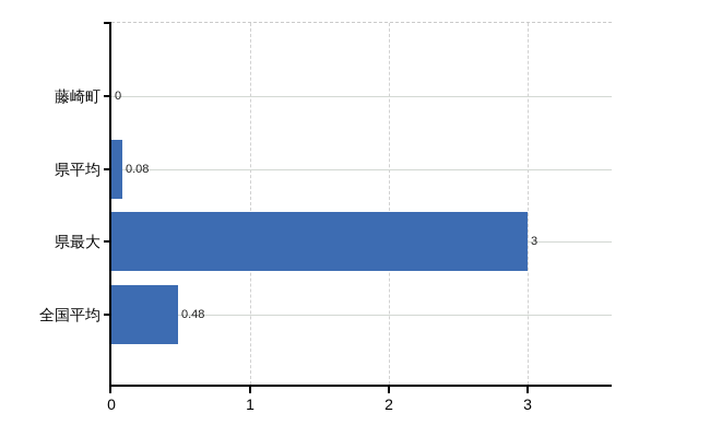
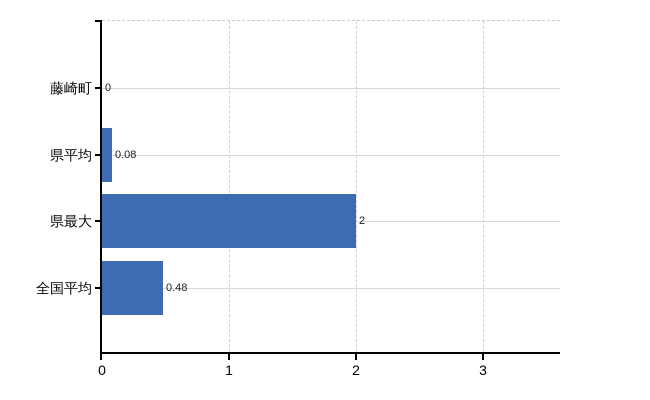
県最大: 3 -> 2
